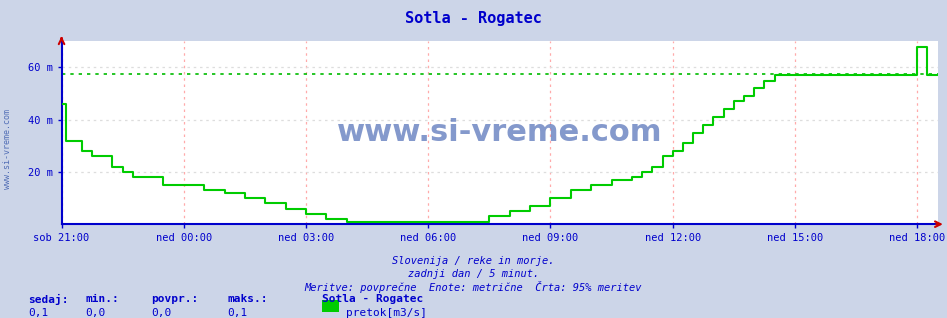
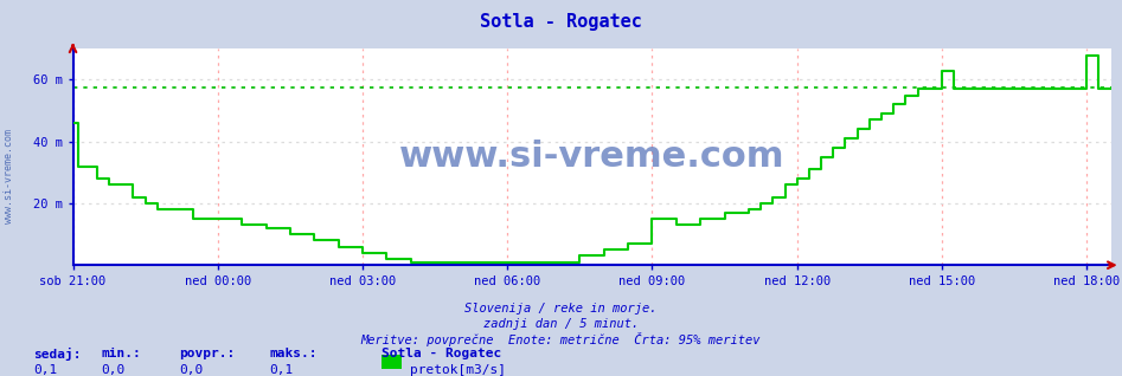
ned 09:00: 10 m -> 15 m
ned 15:00: 57 m -> 63 m
